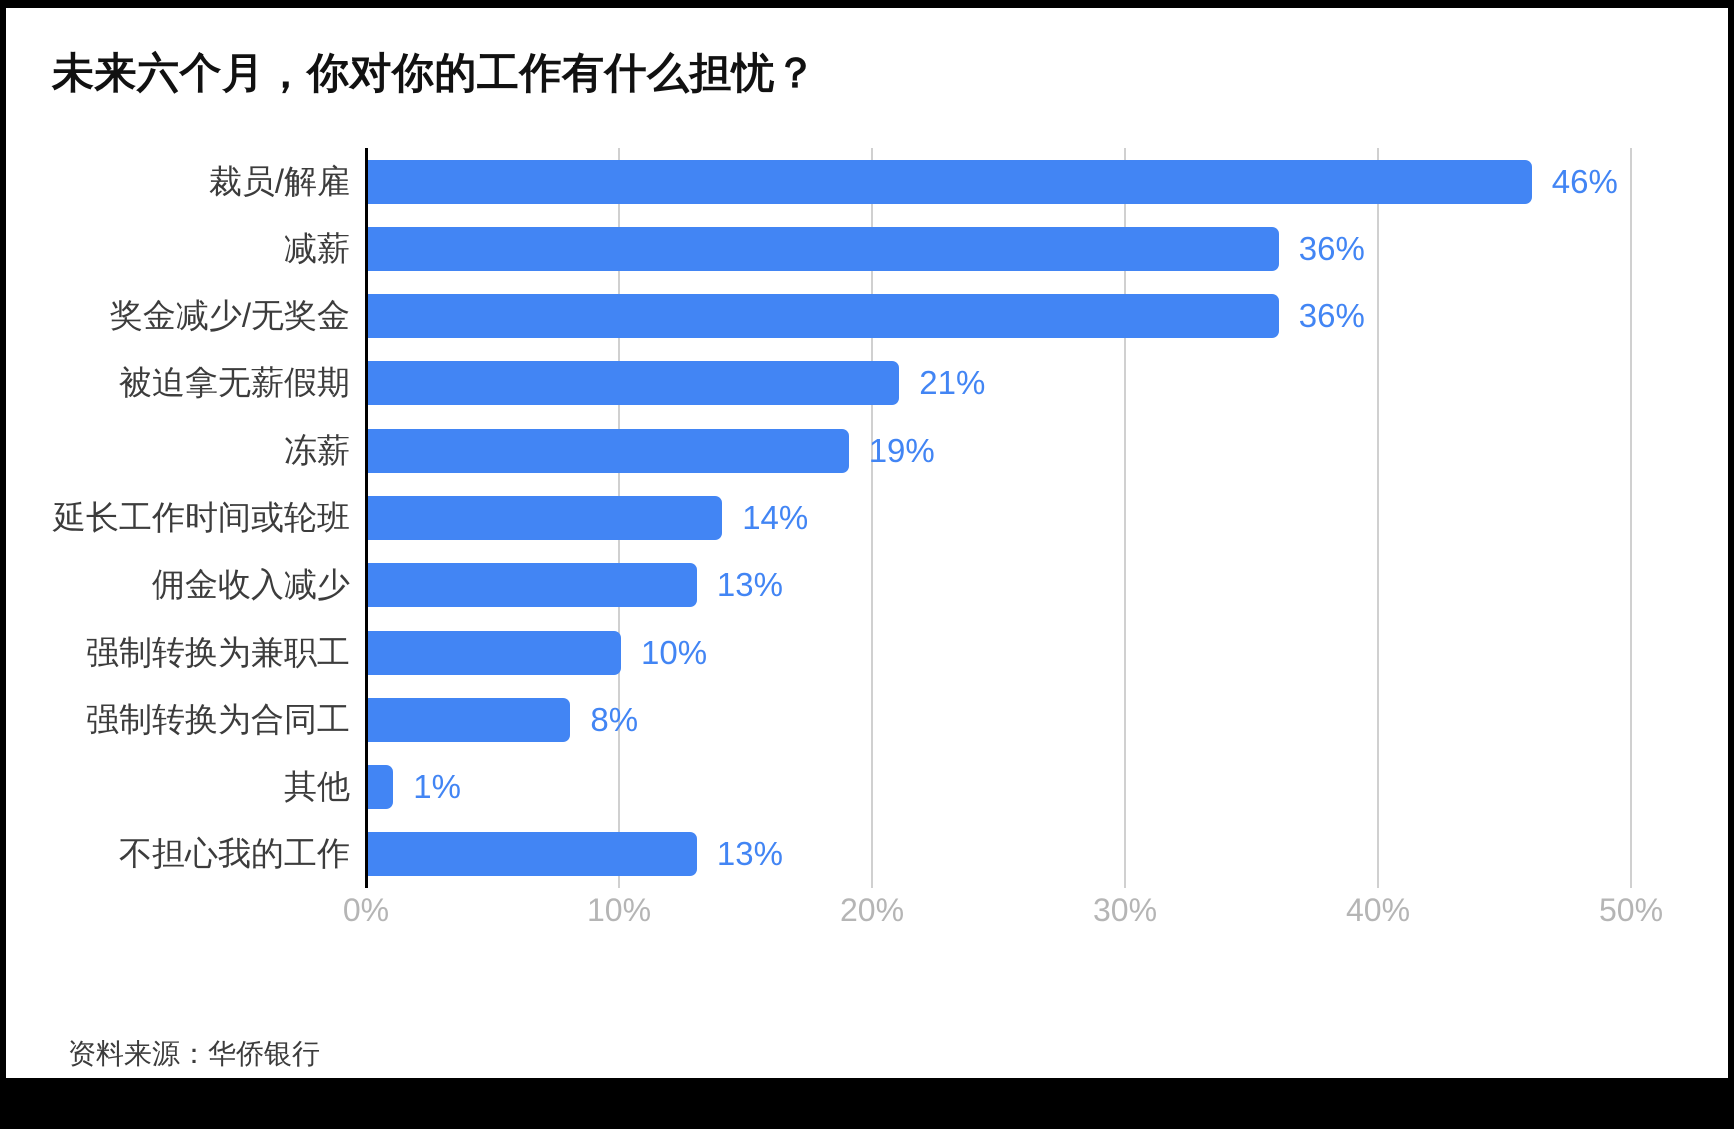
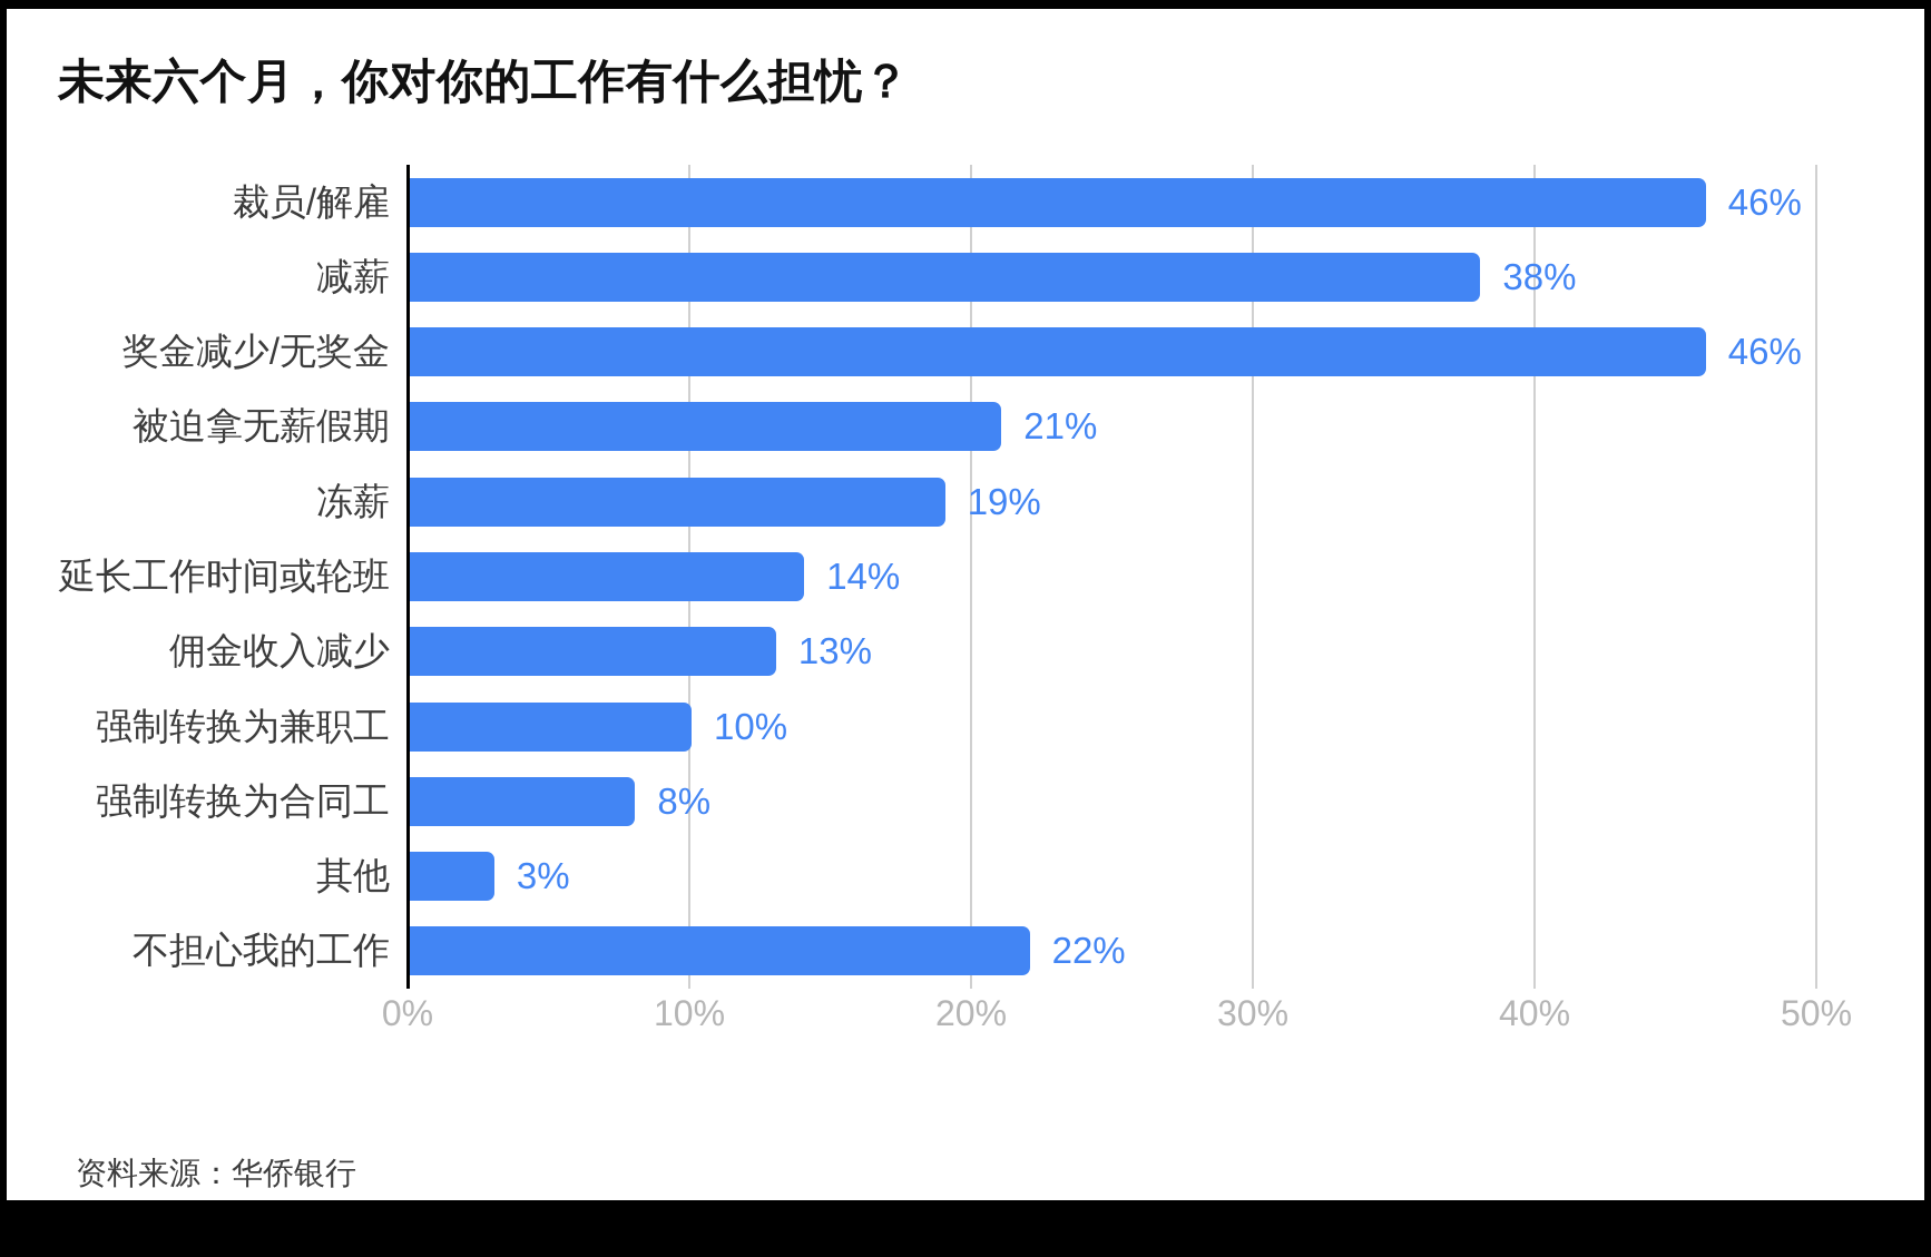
减薪: 36% -> 38%
奖金减少/无奖金: 36% -> 46%
其他: 1% -> 3%
不担心我的工作: 13% -> 22%
